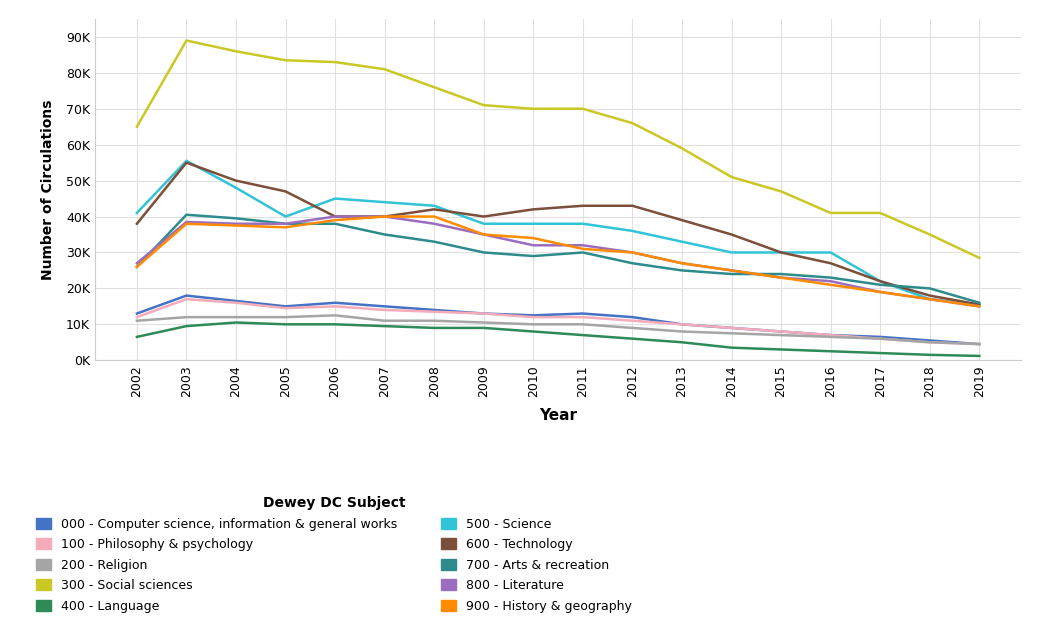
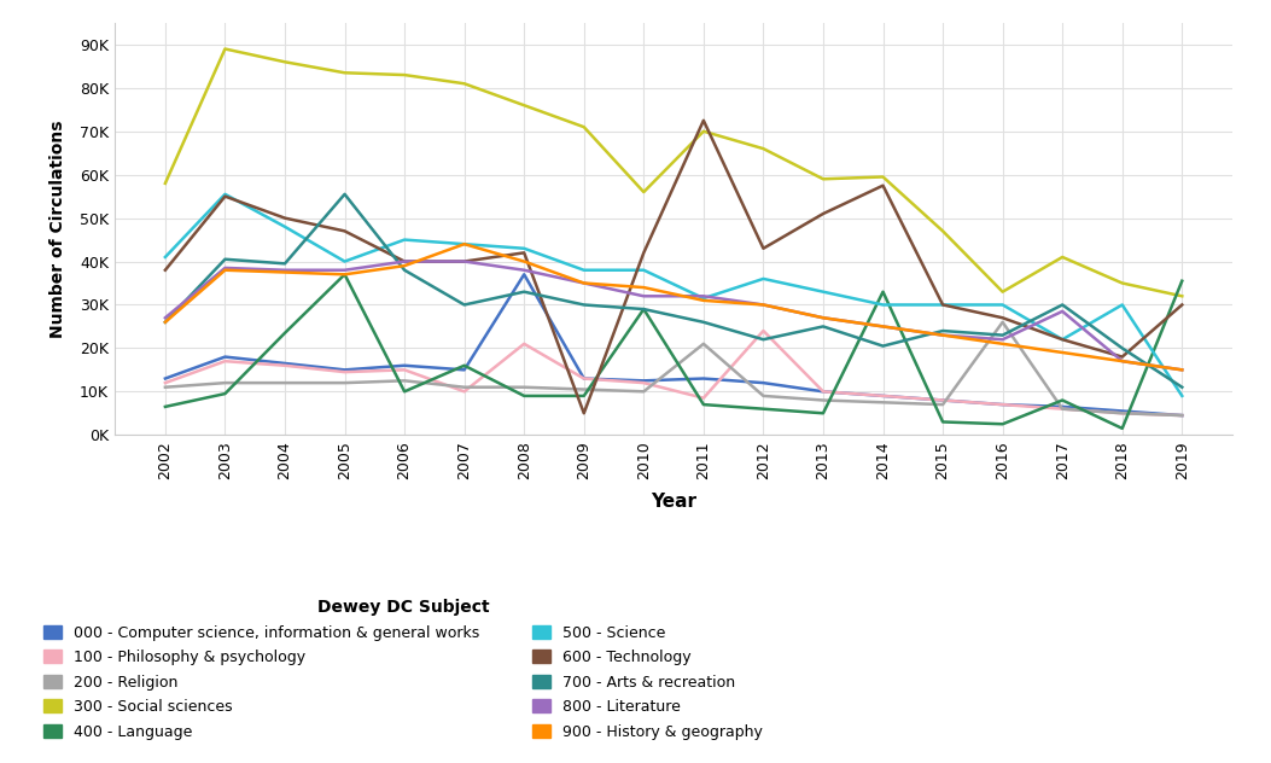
300 - Social sciences/2002: 65.0K -> 58.0K
400 - Language/2004: 10.5K -> 23.5K
400 - Language/2005: 10.0K -> 37.0K
700 - Arts & recreation/2005: 38.0K -> 55.5K
100 - Philosophy & psychology/2007: 14.0K -> 10.0K
400 - Language/2007: 9.5K -> 16.0K
700 - Arts & recreation/2007: 35.0K -> 30.0K
900 - History & geography/2007: 40.0K -> 44.0K
000 - Computer science, information & general works/2008: 14.0K -> 37.0K
100 - Philosophy & psychology/2008: 13.5K -> 21.0K
600 - Technology/2009: 40.0K -> 5.0K
300 - Social sciences/2010: 70.0K -> 56.0K
400 - Language/2010: 8.0K -> 29.0K
100 - Philosophy & psychology/2011: 12.0K -> 8.5K
200 - Religion/2011: 10.0K -> 21.0K
500 - Science/2011: 38.0K -> 31.5K
600 - Technology/2011: 43.0K -> 72.5K
700 - Arts & recreation/2011: 30.0K -> 26.0K
100 - Philosophy & psychology/2012: 11.0K -> 24.0K
700 - Arts & recreation/2012: 27.0K -> 22.0K
600 - Technology/2013: 39.0K -> 51.0K
300 - Social sciences/2014: 51.0K -> 59.5K
400 - Language/2014: 3.5K -> 33.0K
600 - Technology/2014: 35.0K -> 57.5K
700 - Arts & recreation/2014: 24.0K -> 20.5K
200 - Religion/2016: 6.5K -> 26.0K
300 - Social sciences/2016: 41.0K -> 33.0K
400 - Language/2017: 2.0K -> 8.0K
700 - Arts & recreation/2017: 21.0K -> 30.0K
800 - Literature/2017: 19.0K -> 28.5K
500 - Science/2018: 17.0K -> 30.0K
300 - Social sciences/2019: 28.5K -> 32.0K
400 - Language/2019: 1.2K -> 35.5K
500 - Science/2019: 15.5K -> 9.0K
600 - Technology/2019: 15.5K -> 30.0K
700 - Arts & recreation/2019: 16.0K -> 11.0K
